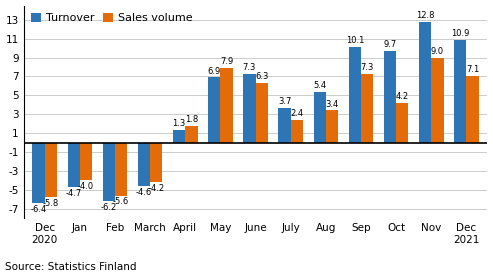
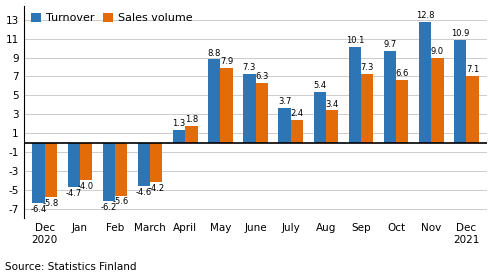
Turnover/May: 6.9 -> 8.8
Sales volume/Oct: 4.2 -> 6.6
